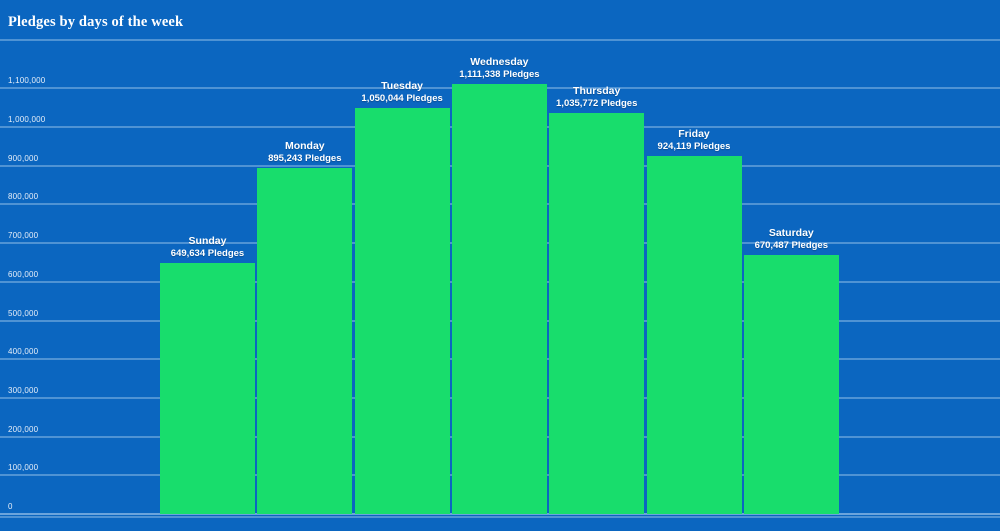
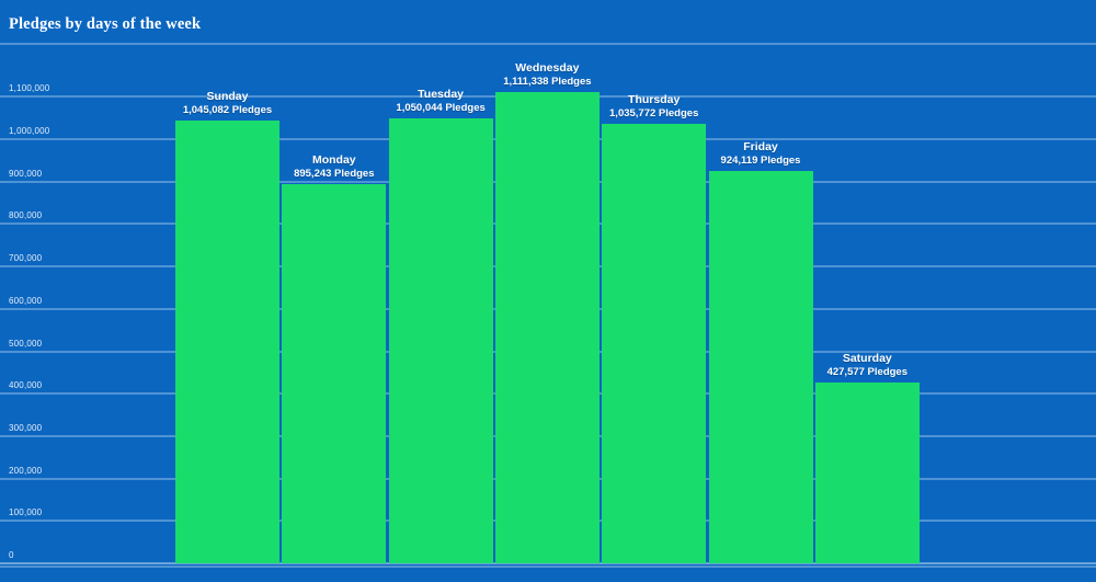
Sunday: 649,634 -> 1,045,082
Saturday: 670,487 -> 427,577
